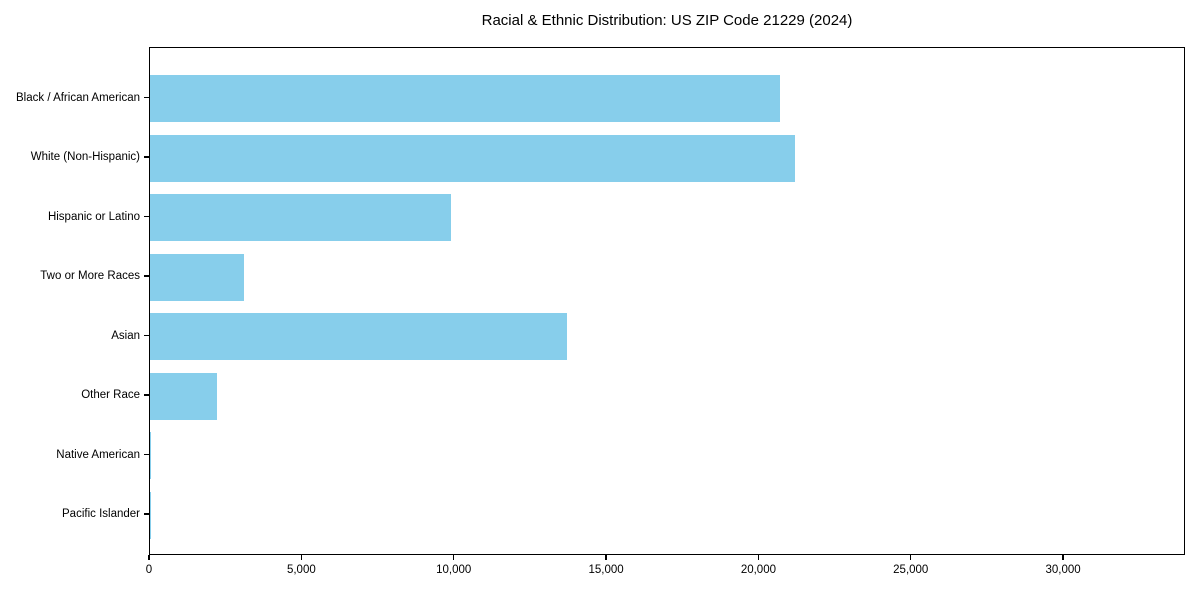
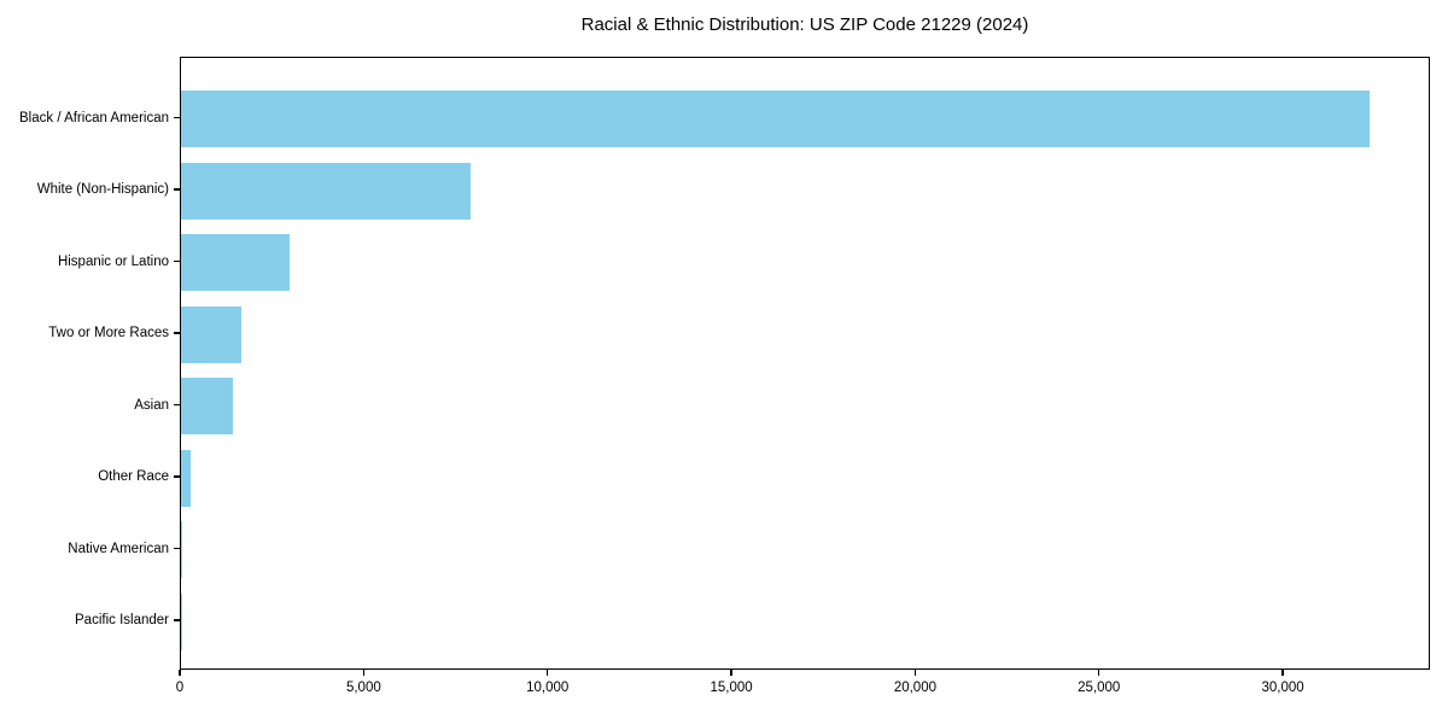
Black / African American: 20700 -> 32400
White (Non-Hispanic): 21200 -> 7900
Hispanic or Latino: 9900 -> 3000
Two or More Races: 3100 -> 1600
Asian: 13700 -> 1400
Other Race: 2200 -> 300
